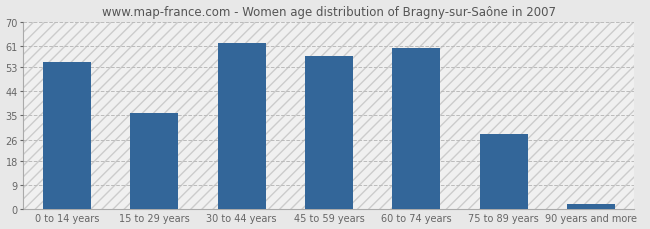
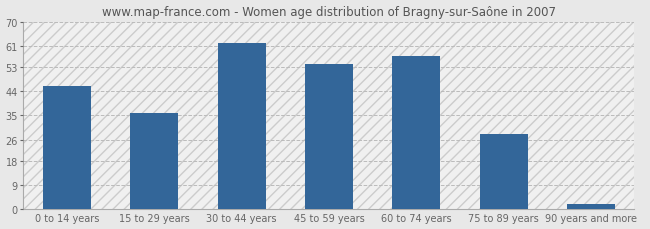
0 to 14 years: 55 -> 46
45 to 59 years: 57 -> 54
60 to 74 years: 60 -> 57
